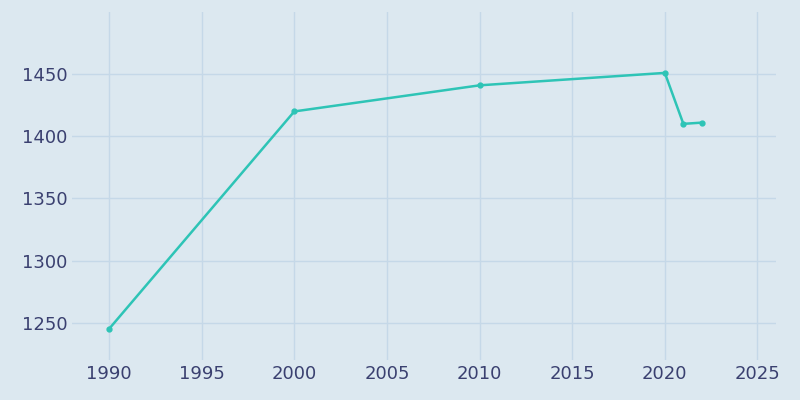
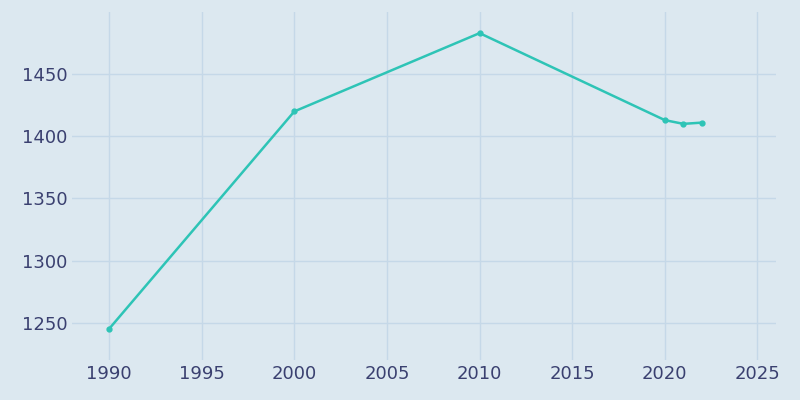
2010: 1441 -> 1483
2020: 1451 -> 1413
